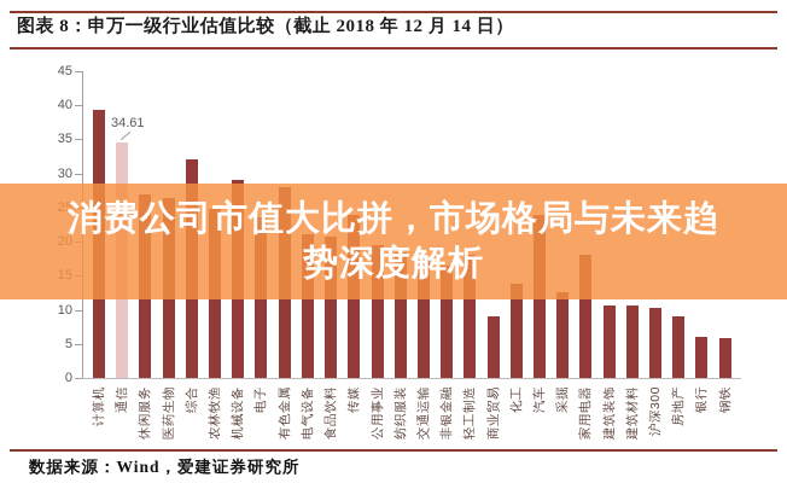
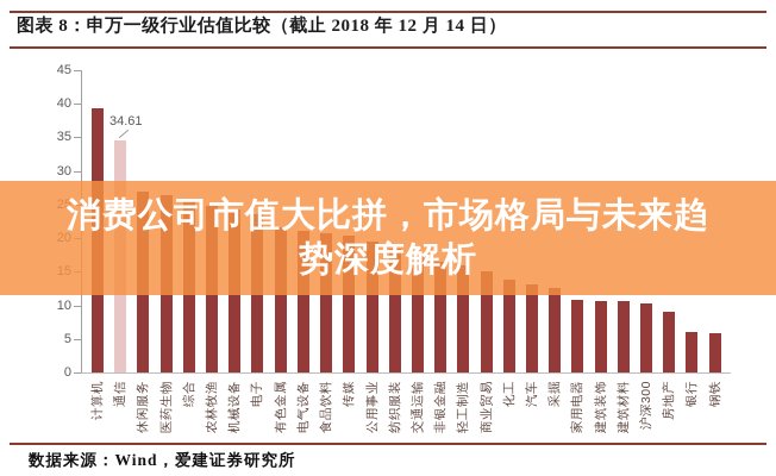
综合: 32 -> 26
机械设备: 29 -> 24
有色金属: 28 -> 22
传媒: 24 -> 20
轻工制造: 18 -> 16
商业贸易: 9 -> 15
汽车: 24 -> 13
家用电器: 18 -> 11
